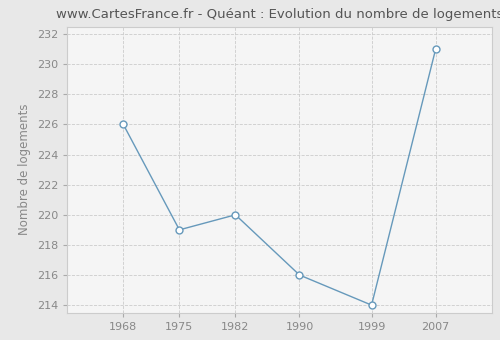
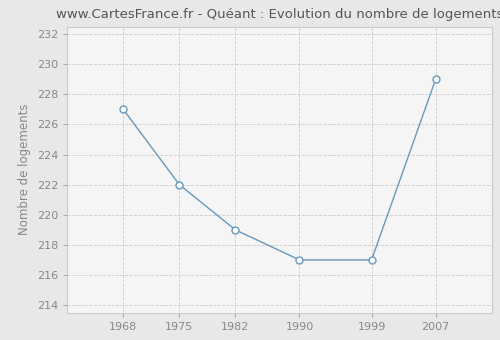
1968: 226 -> 227
1975: 219 -> 222
1982: 220 -> 219
1990: 216 -> 217
1999: 214 -> 217
2007: 231 -> 229
